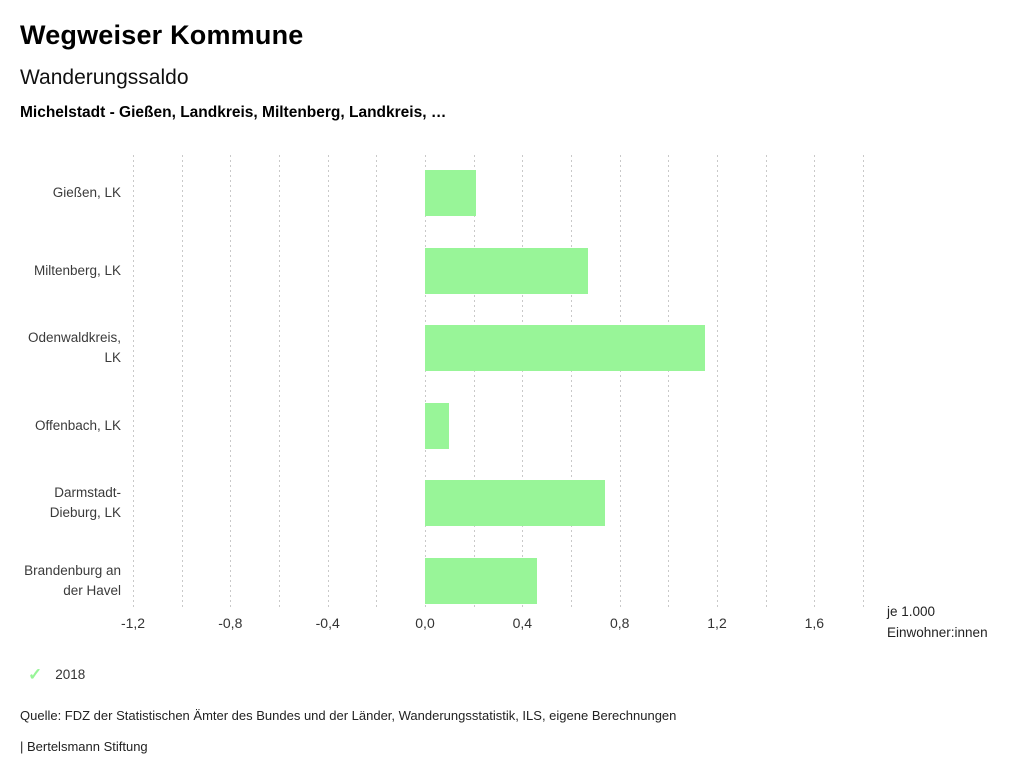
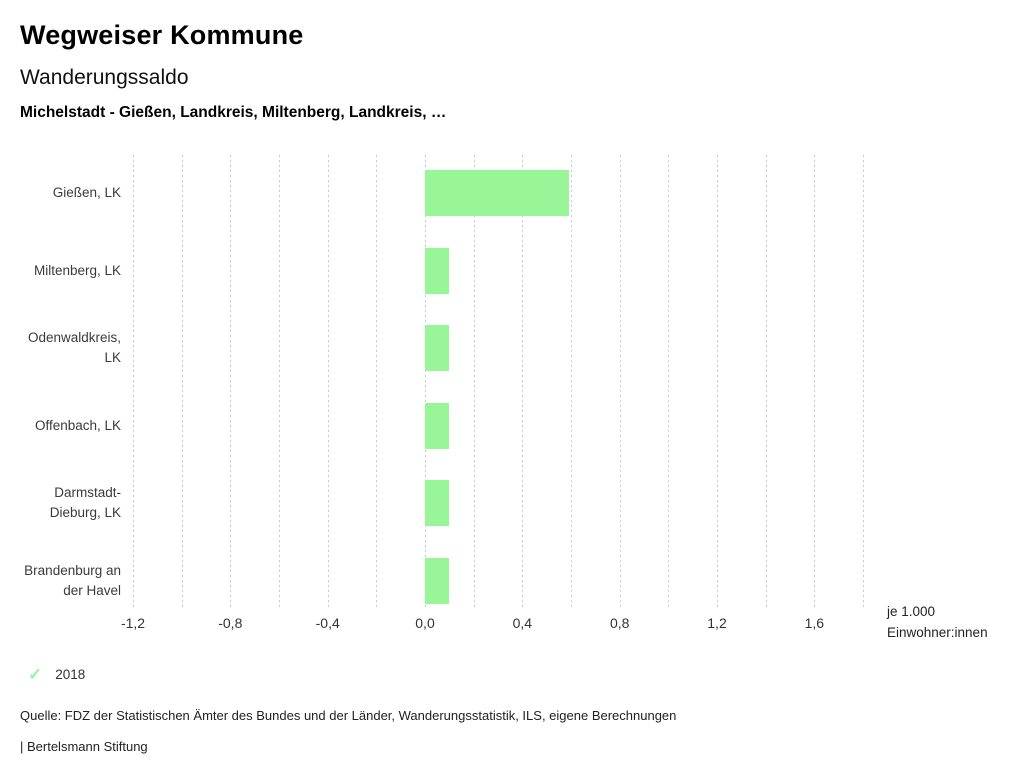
Gießen, LK: 0,21 -> 0,59
Miltenberg, LK: 0,67 -> 0,10
Odenwaldkreis, LK: 1,15 -> 0,10
Darmstadt-Dieburg, LK: 0,74 -> 0,10
Brandenburg an der Havel: 0,46 -> 0,10
